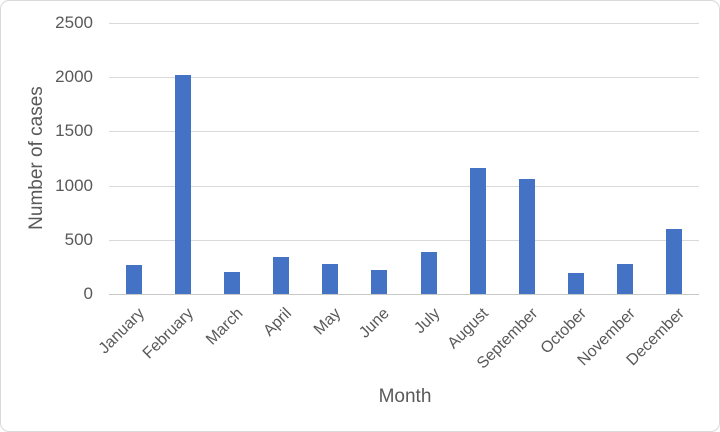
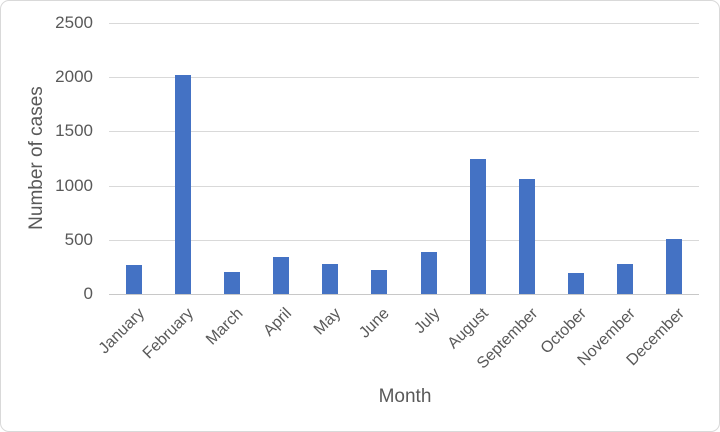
August: 1160 -> 1240
December: 600 -> 510
